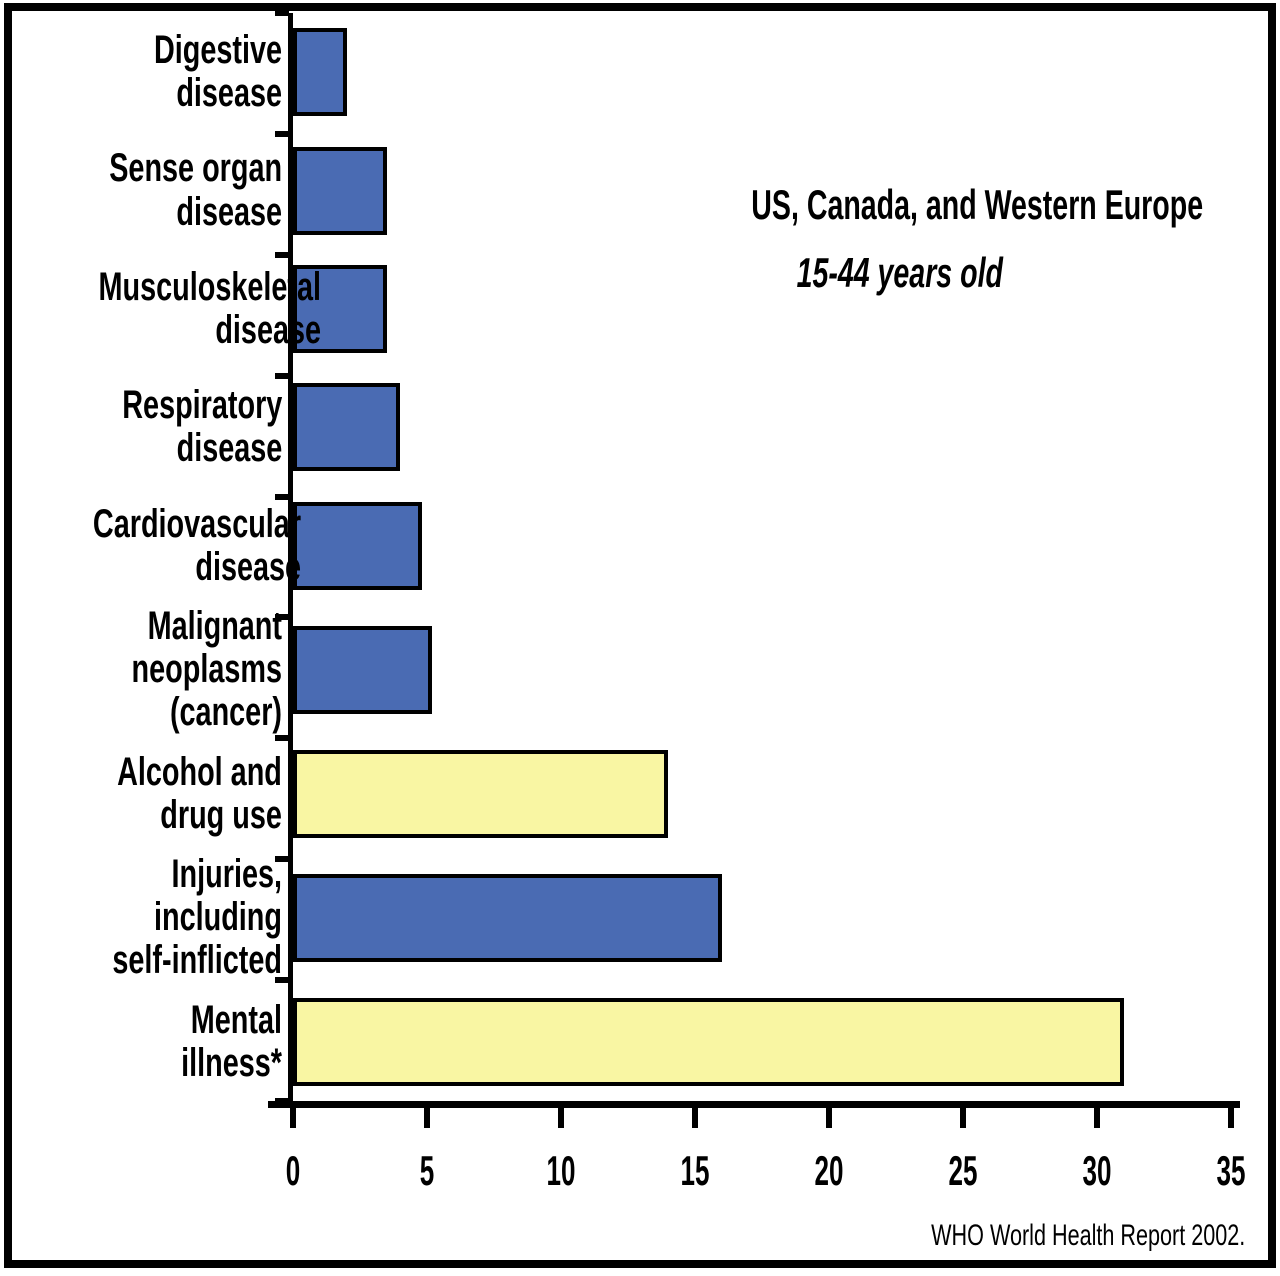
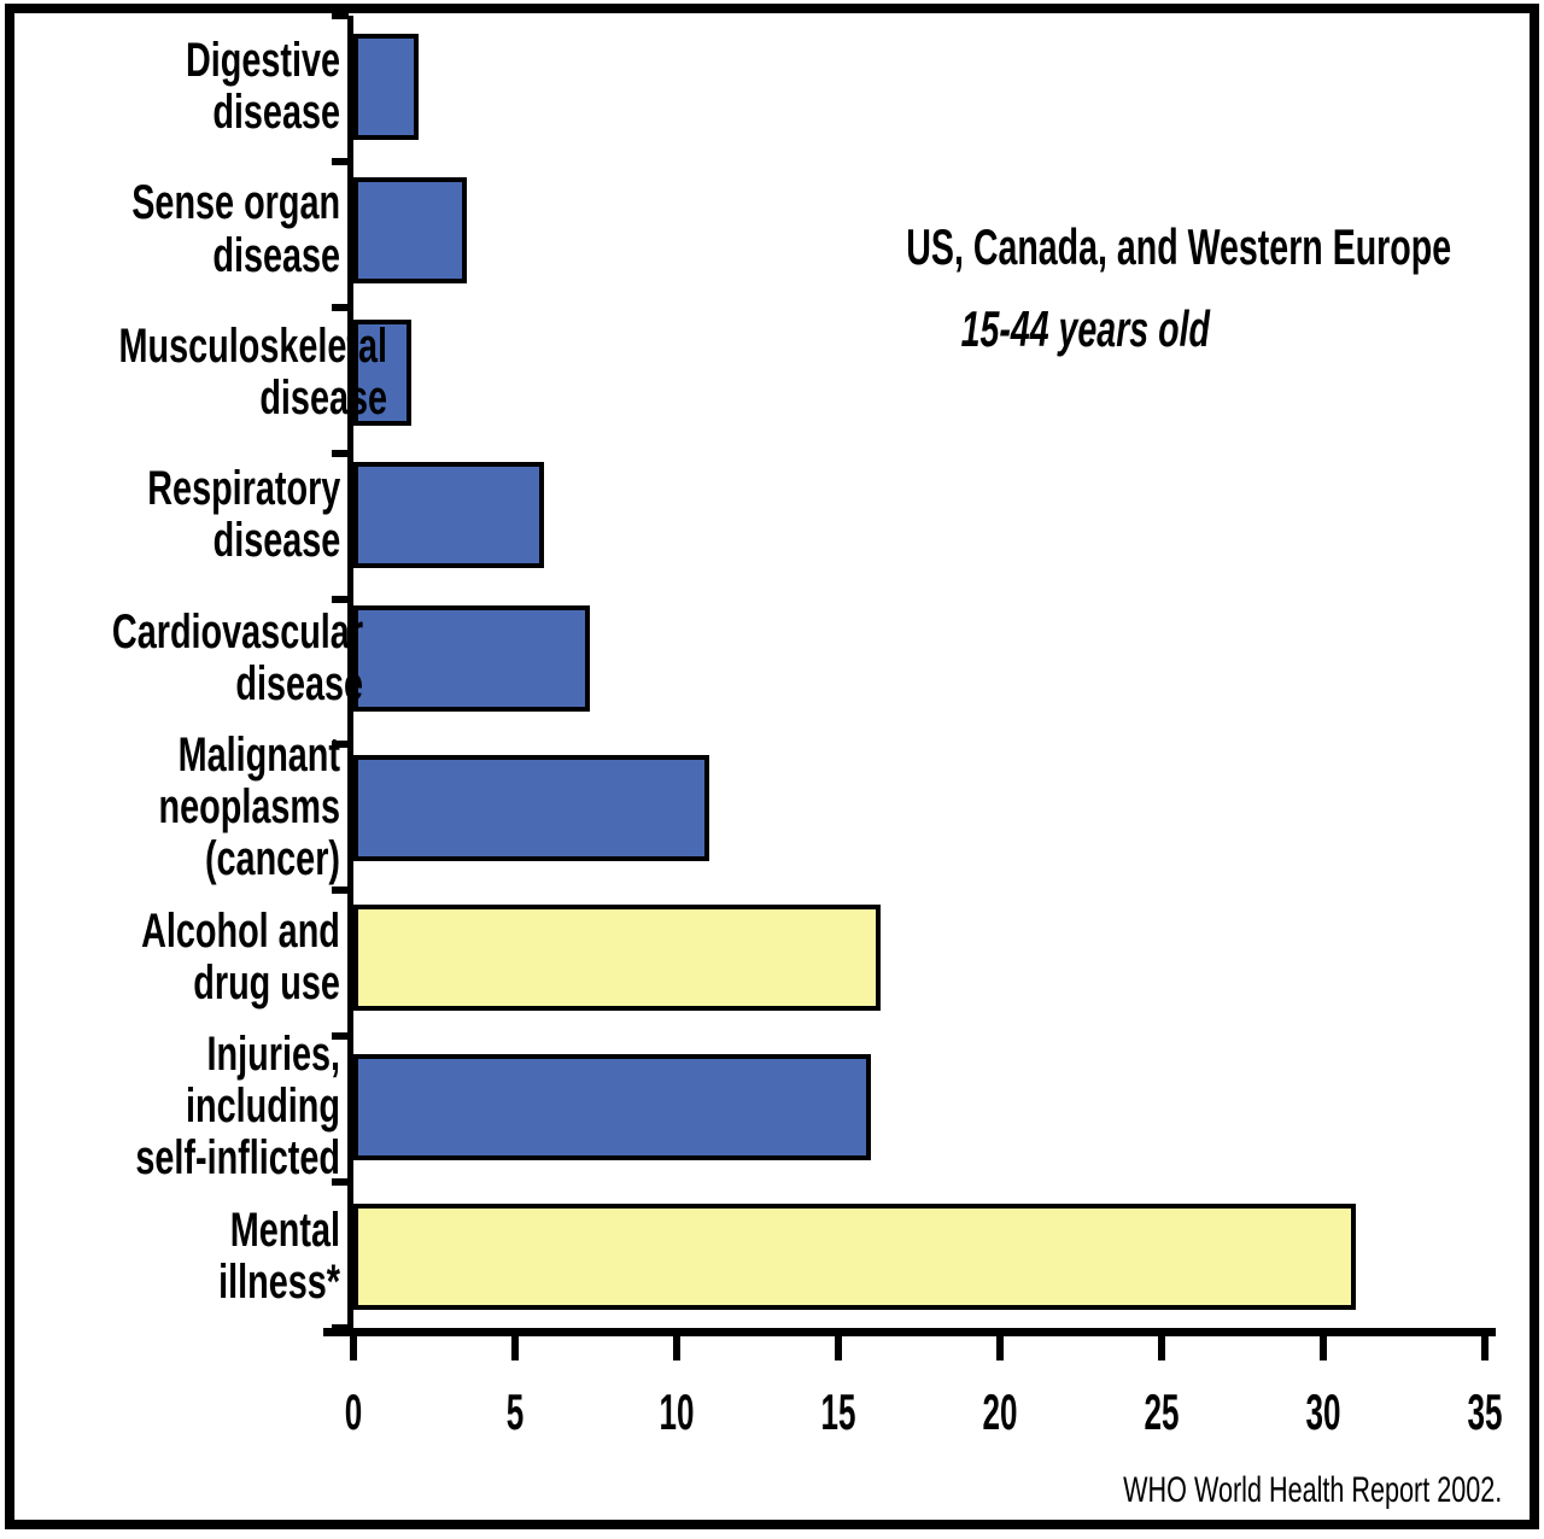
Musculoskeletal disease: 3.5 -> 1.8
Respiratory disease: 4.0 -> 5.9
Cardiovascular disease: 4.8 -> 7.3
Malignant neoplasms (cancer): 5.2 -> 11.0
Alcohol and drug use: 14.0 -> 16.3
